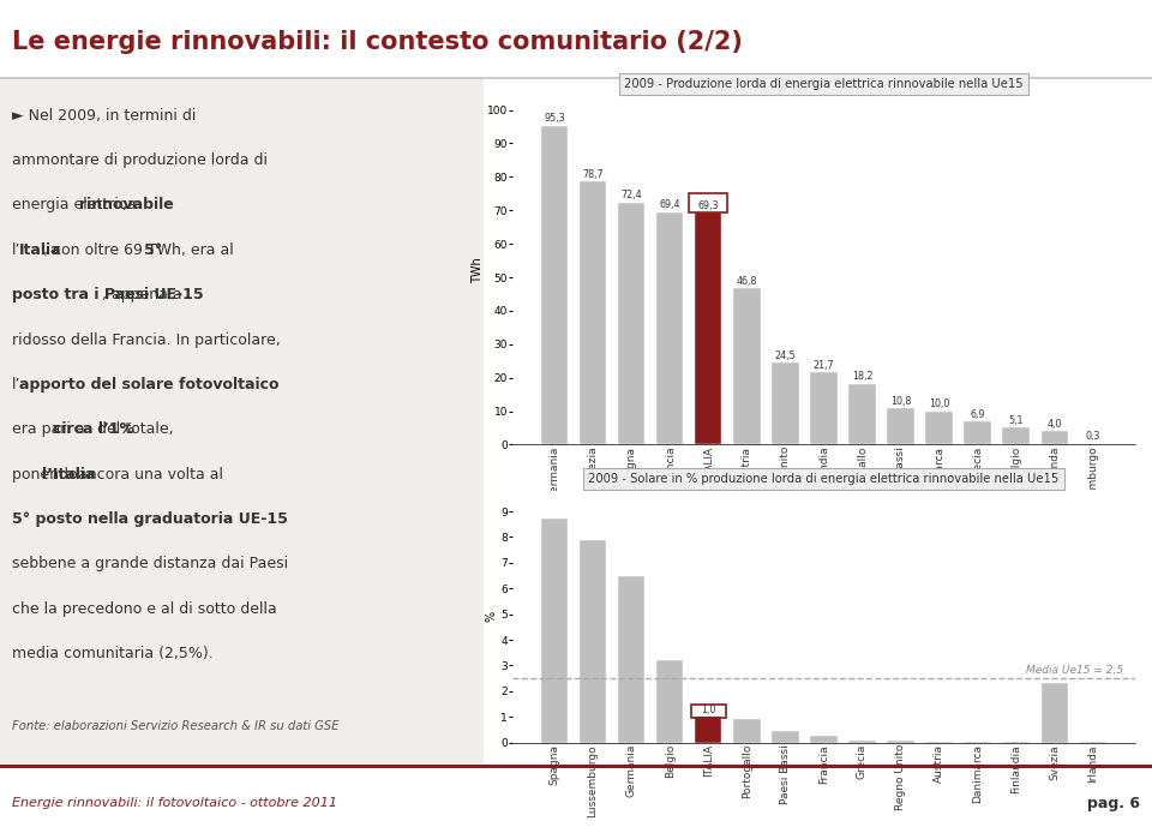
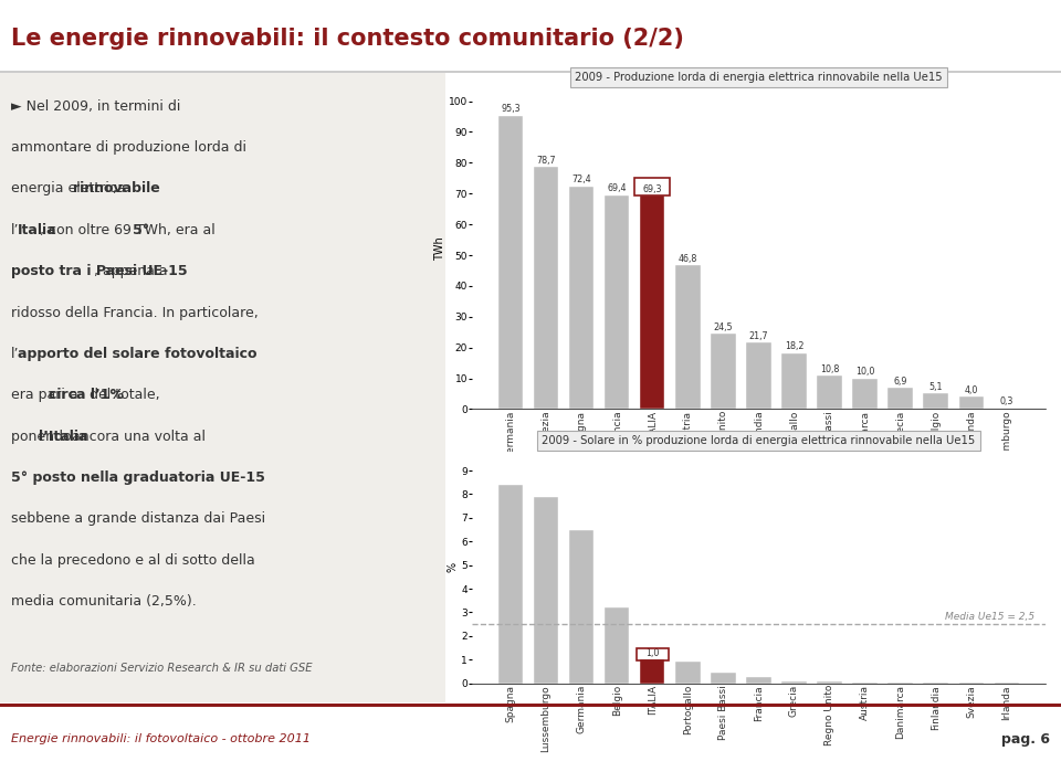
Spagna: 8.70 -> 8.40
Svezia: 2.30 -> 0.04
